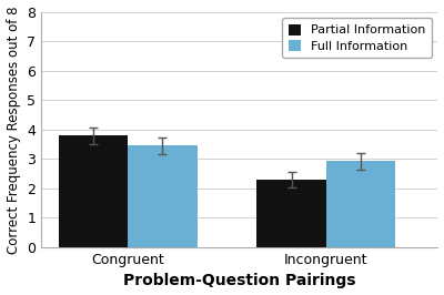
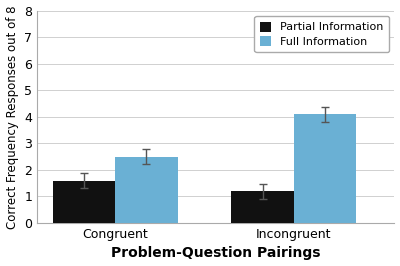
Partial Information/Congruent: 3.8 -> 1.6
Full Information/Congruent: 3.45 -> 2.50
Partial Information/Incongruent: 2.3 -> 1.2
Full Information/Incongruent: 2.92 -> 4.10
